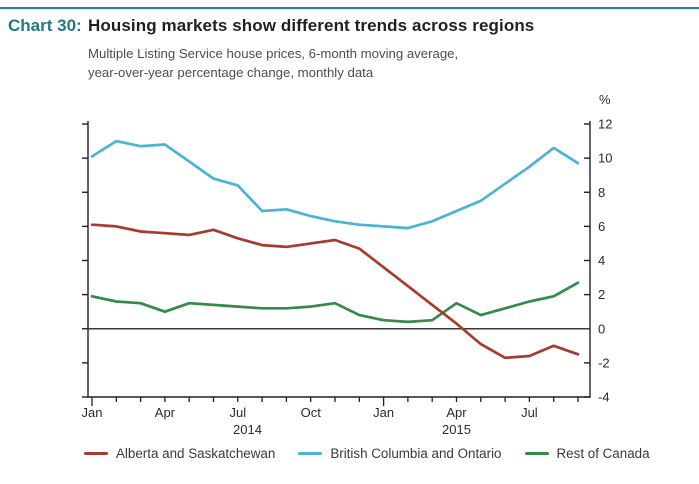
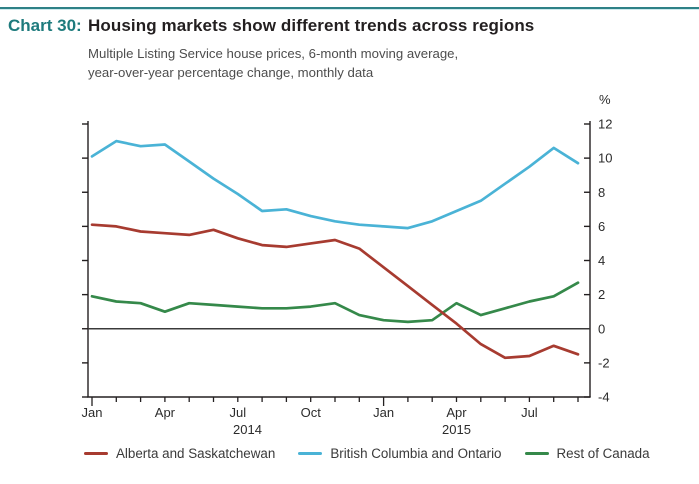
British Columbia and Ontario/Jul 2014: 8.4 -> 7.9
